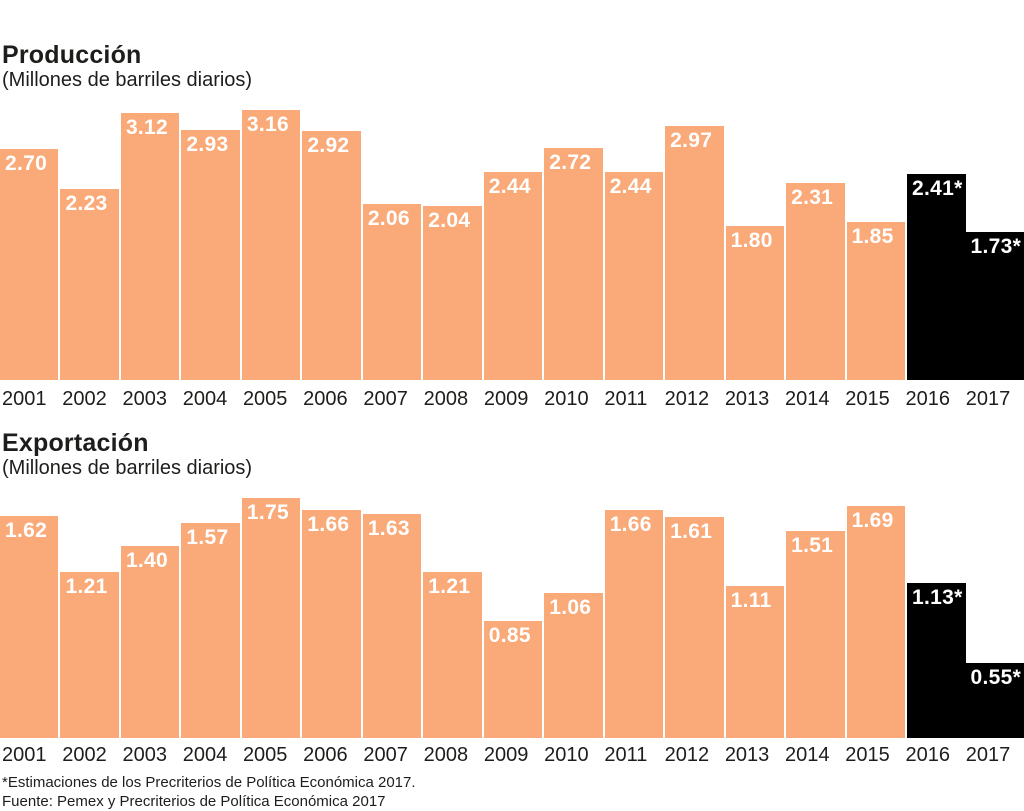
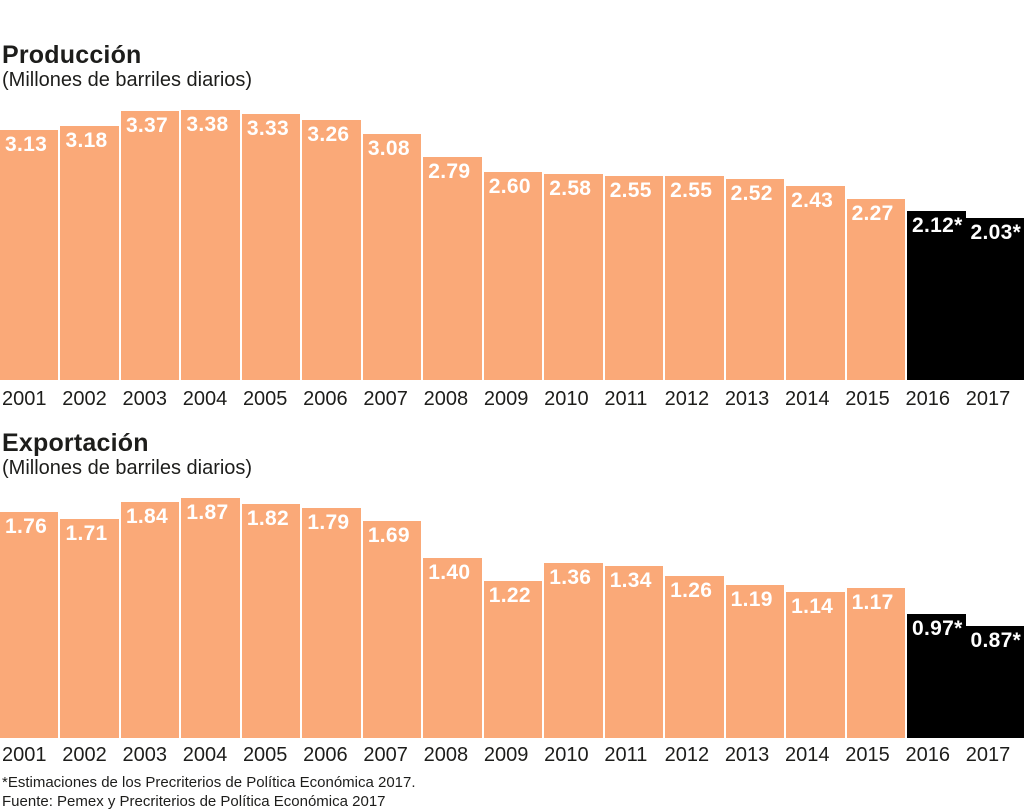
Producción/2001: 2.70 -> 3.13
Producción/2002: 2.23 -> 3.18
Producción/2003: 3.12 -> 3.37
Producción/2004: 2.93 -> 3.38
Producción/2005: 3.16 -> 3.33
Producción/2006: 2.92 -> 3.26
Producción/2007: 2.06 -> 3.08
Producción/2008: 2.04 -> 2.79
Producción/2009: 2.44 -> 2.60
Producción/2010: 2.72 -> 2.58
Producción/2011: 2.44 -> 2.55
Producción/2012: 2.97 -> 2.55
Producción/2013: 1.80 -> 2.52
Producción/2014: 2.31 -> 2.43
Producción/2015: 1.85 -> 2.27
Producción/2016: 2.41 -> 2.12
Producción/2017: 1.73 -> 2.03
Exportación/2001: 1.62 -> 1.76
Exportación/2002: 1.21 -> 1.71
Exportación/2003: 1.40 -> 1.84
Exportación/2004: 1.57 -> 1.87
Exportación/2005: 1.75 -> 1.82
Exportación/2006: 1.66 -> 1.79
Exportación/2007: 1.63 -> 1.69
Exportación/2008: 1.21 -> 1.40
Exportación/2009: 0.85 -> 1.22
Exportación/2010: 1.06 -> 1.36
Exportación/2011: 1.66 -> 1.34
Exportación/2012: 1.61 -> 1.26
Exportación/2013: 1.11 -> 1.19
Exportación/2014: 1.51 -> 1.14
Exportación/2015: 1.69 -> 1.17
Exportación/2016: 1.13 -> 0.97
Exportación/2017: 0.55 -> 0.87
